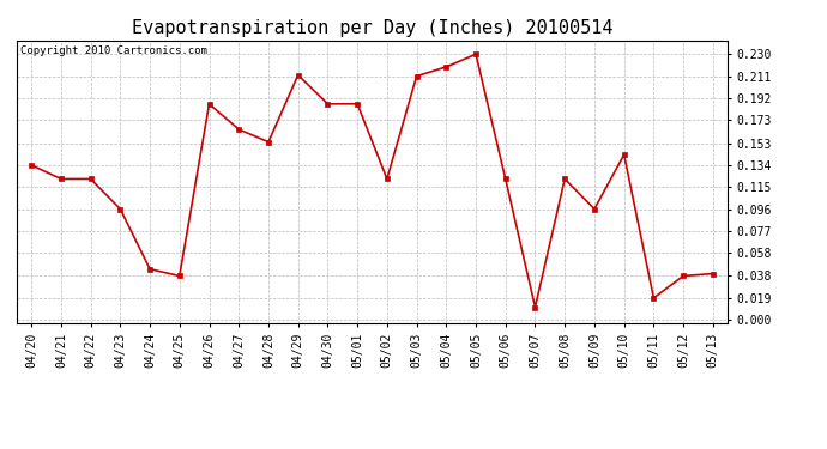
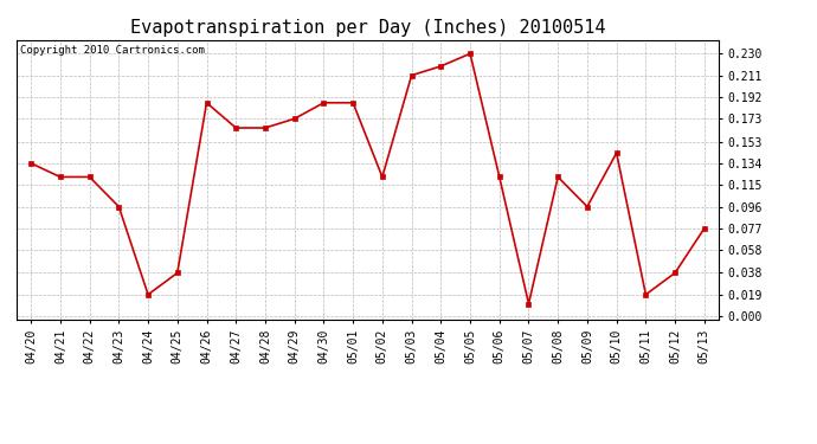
04/24: 0.044 -> 0.019
04/28: 0.154 -> 0.165
04/29: 0.212 -> 0.173
05/13: 0.040 -> 0.077
